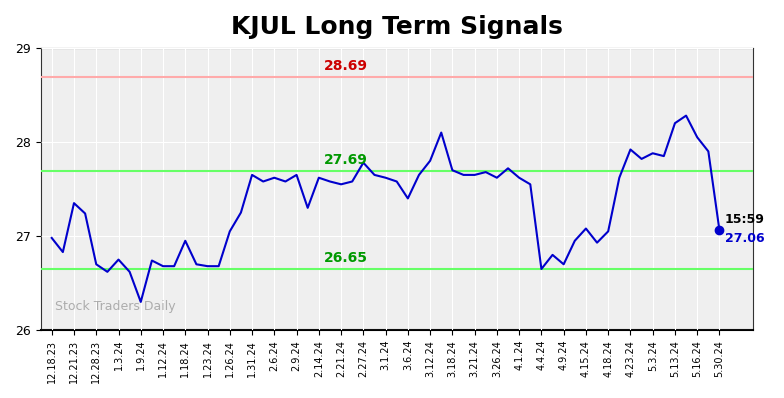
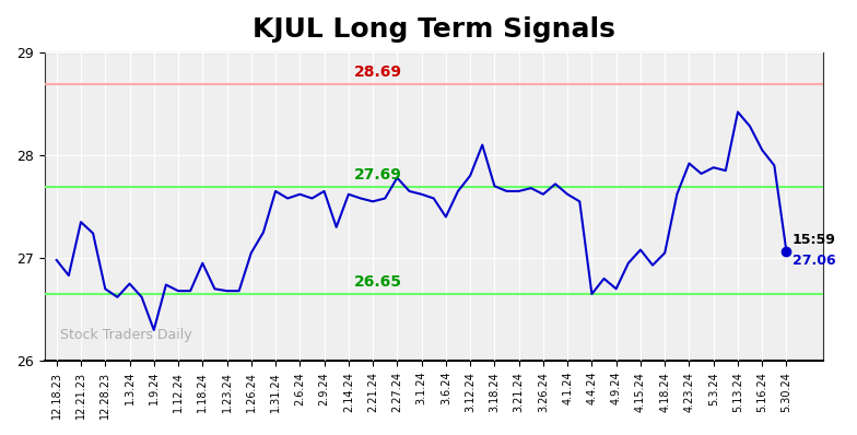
5.13.24: 28.20 -> 28.42
